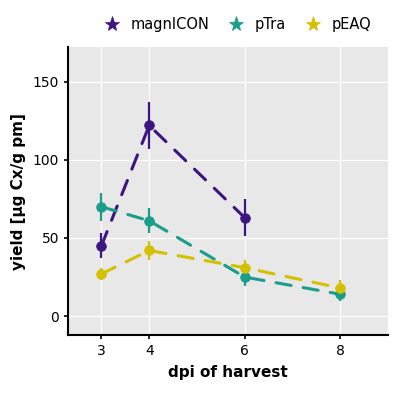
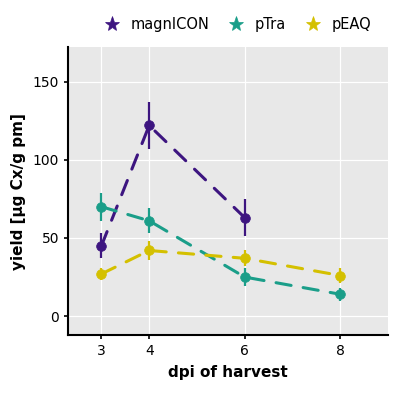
pEAQ/6: 31 -> 37
pEAQ/8: 18 -> 26
